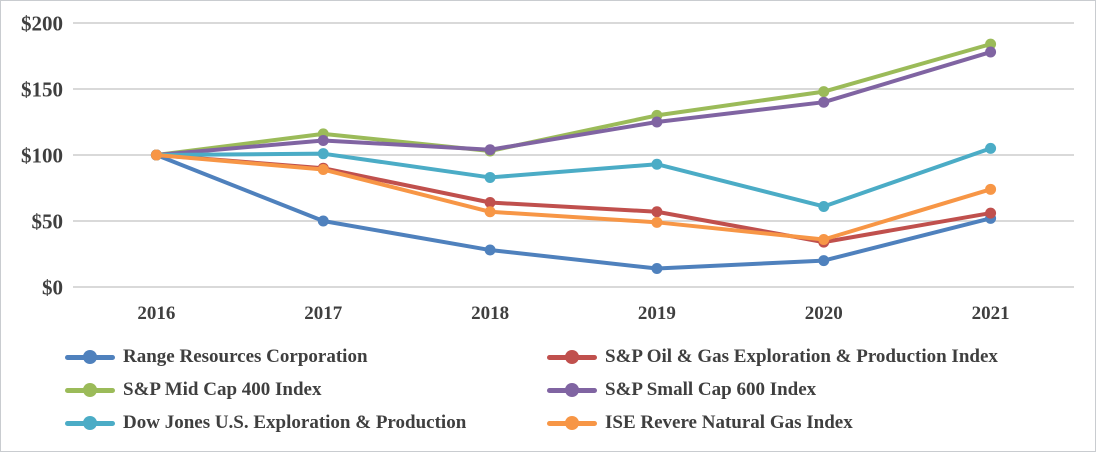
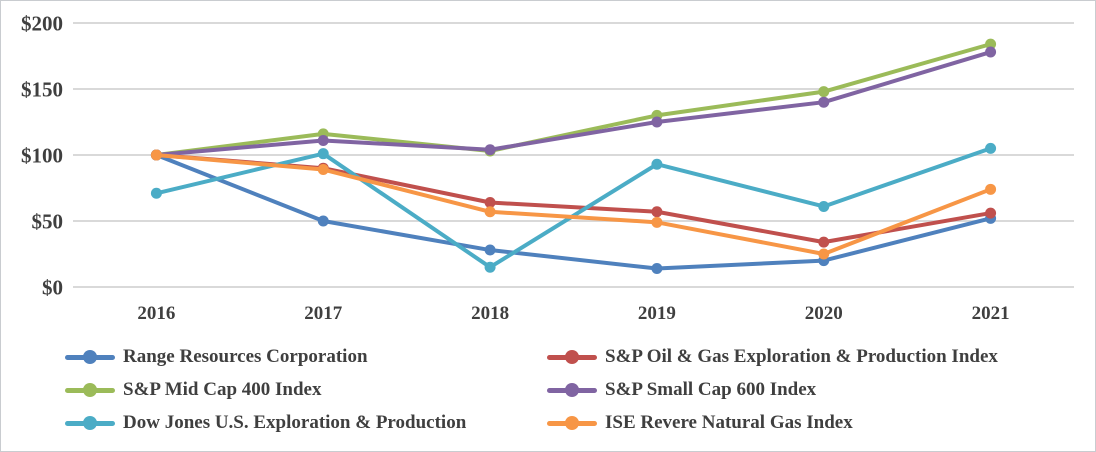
Dow Jones U.S. Exploration & Production/2016: $100 -> $71
Dow Jones U.S. Exploration & Production/2018: $83 -> $15
ISE Revere Natural Gas Index/2020: $36 -> $25
